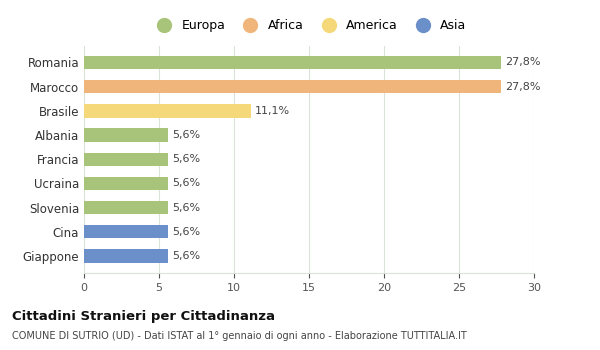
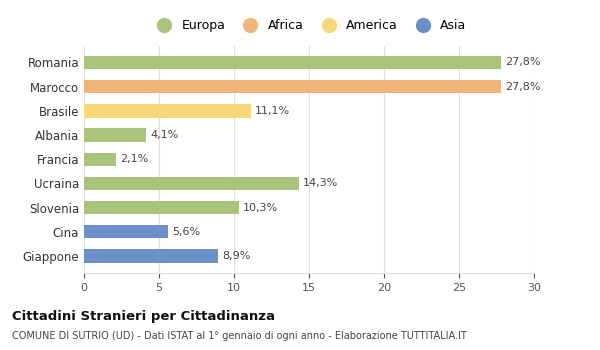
Albania: 5,6% -> 4,1%
Francia: 5,6% -> 2,1%
Ucraina: 5,6% -> 14,3%
Slovenia: 5,6% -> 10,3%
Giappone: 5,6% -> 8,9%
